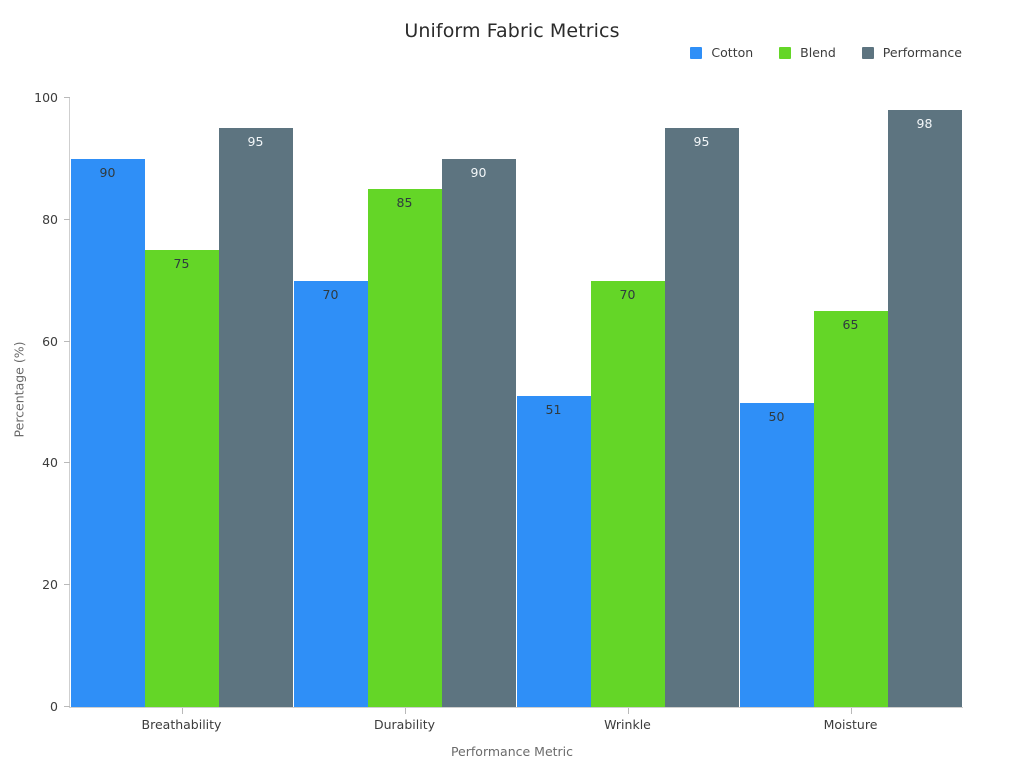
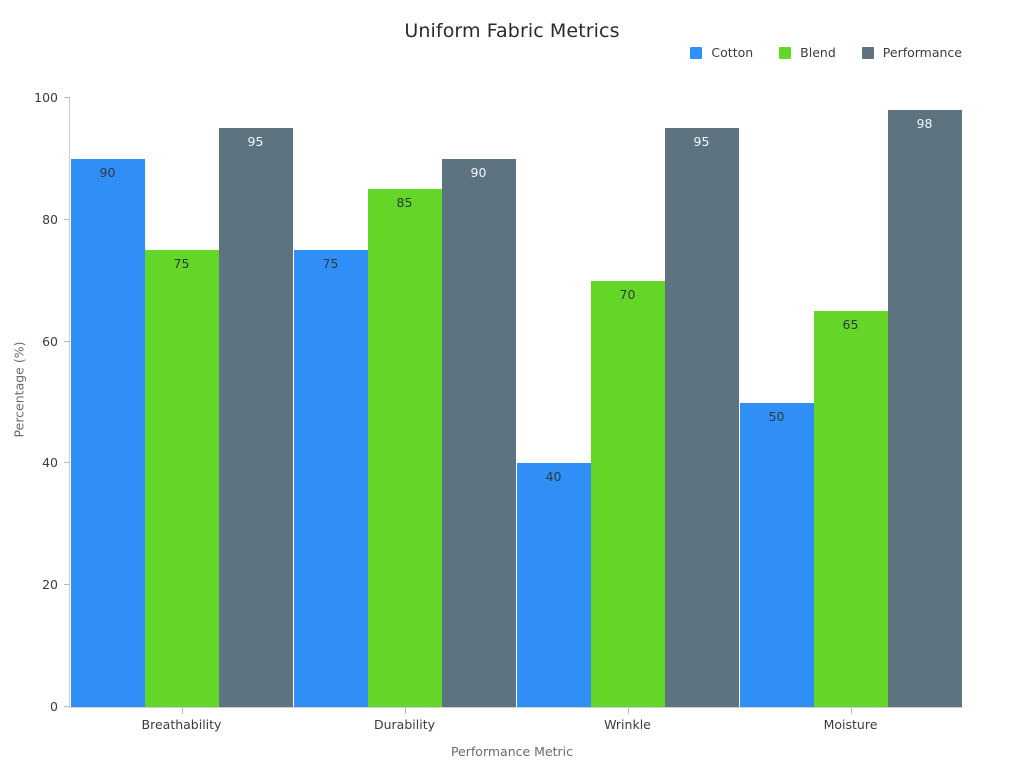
Cotton/Durability: 70 -> 75
Cotton/Wrinkle: 51 -> 40
